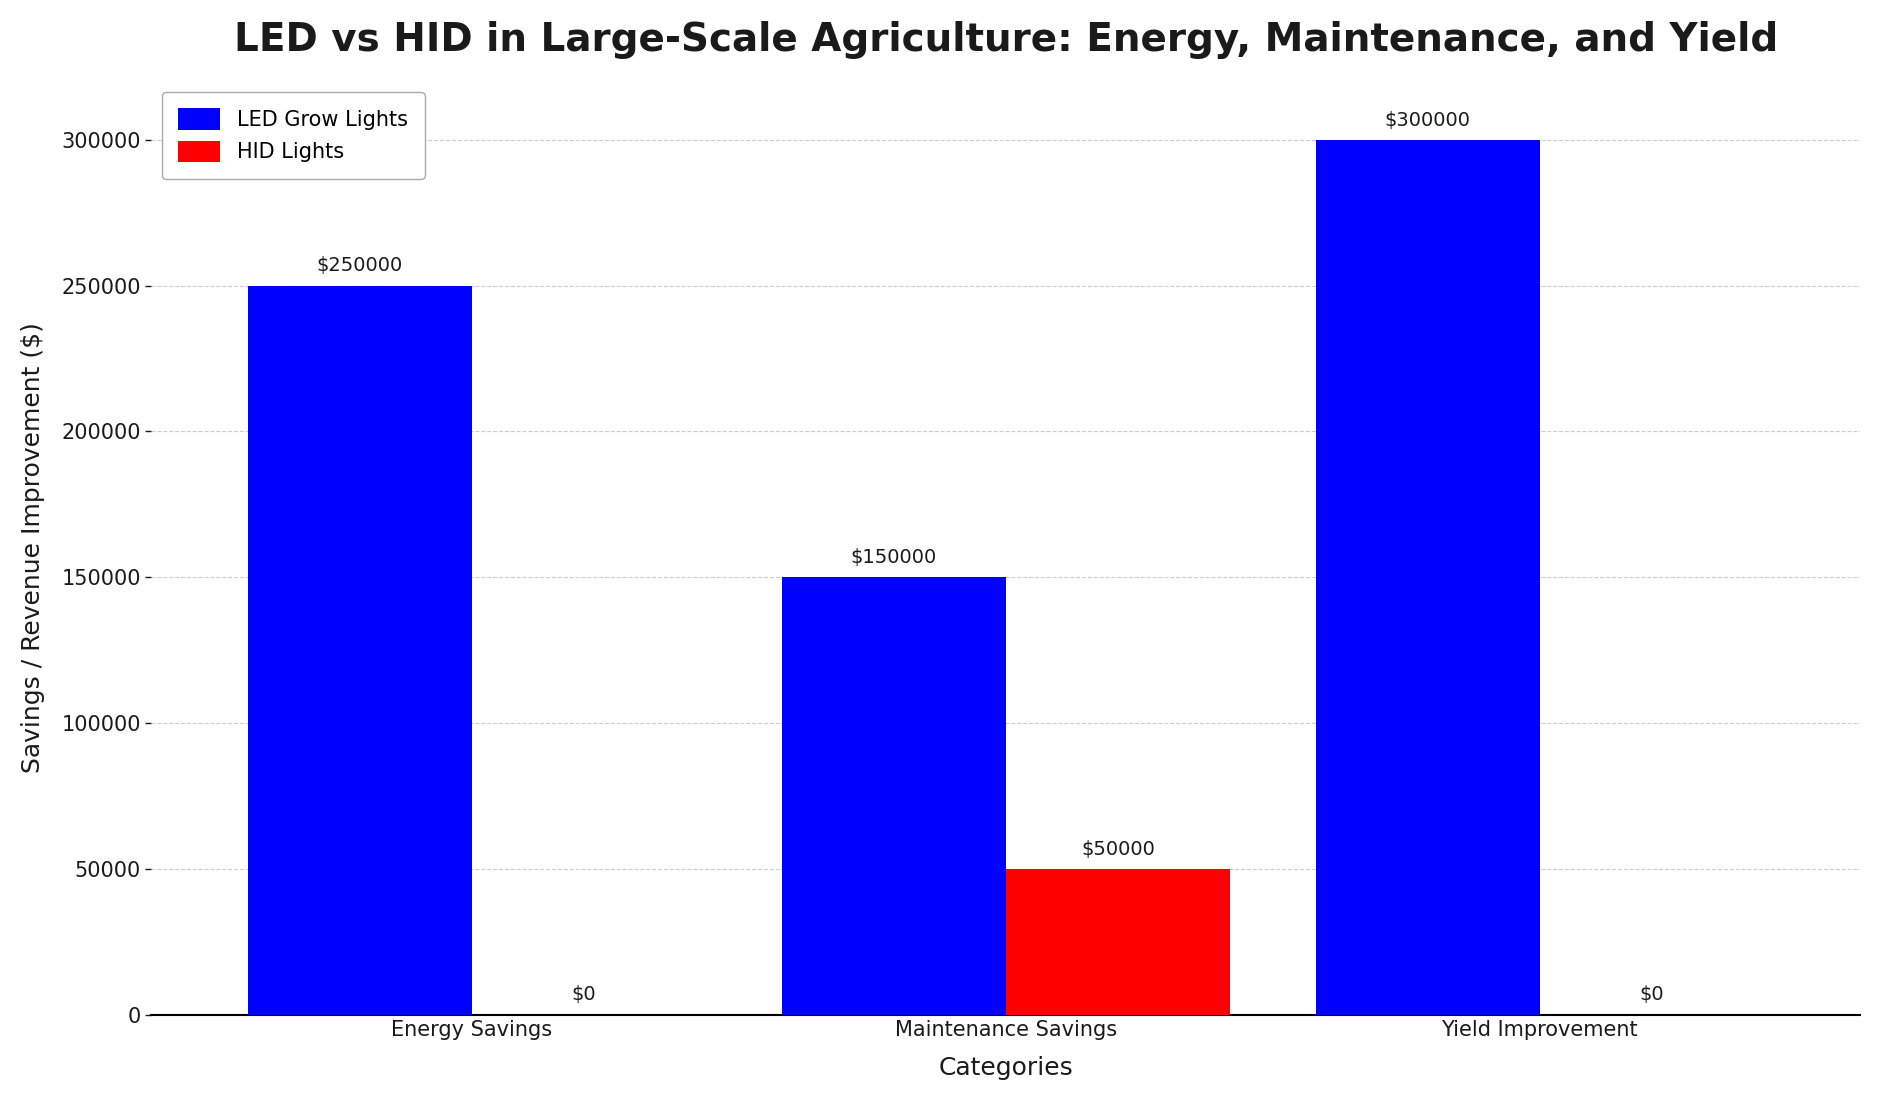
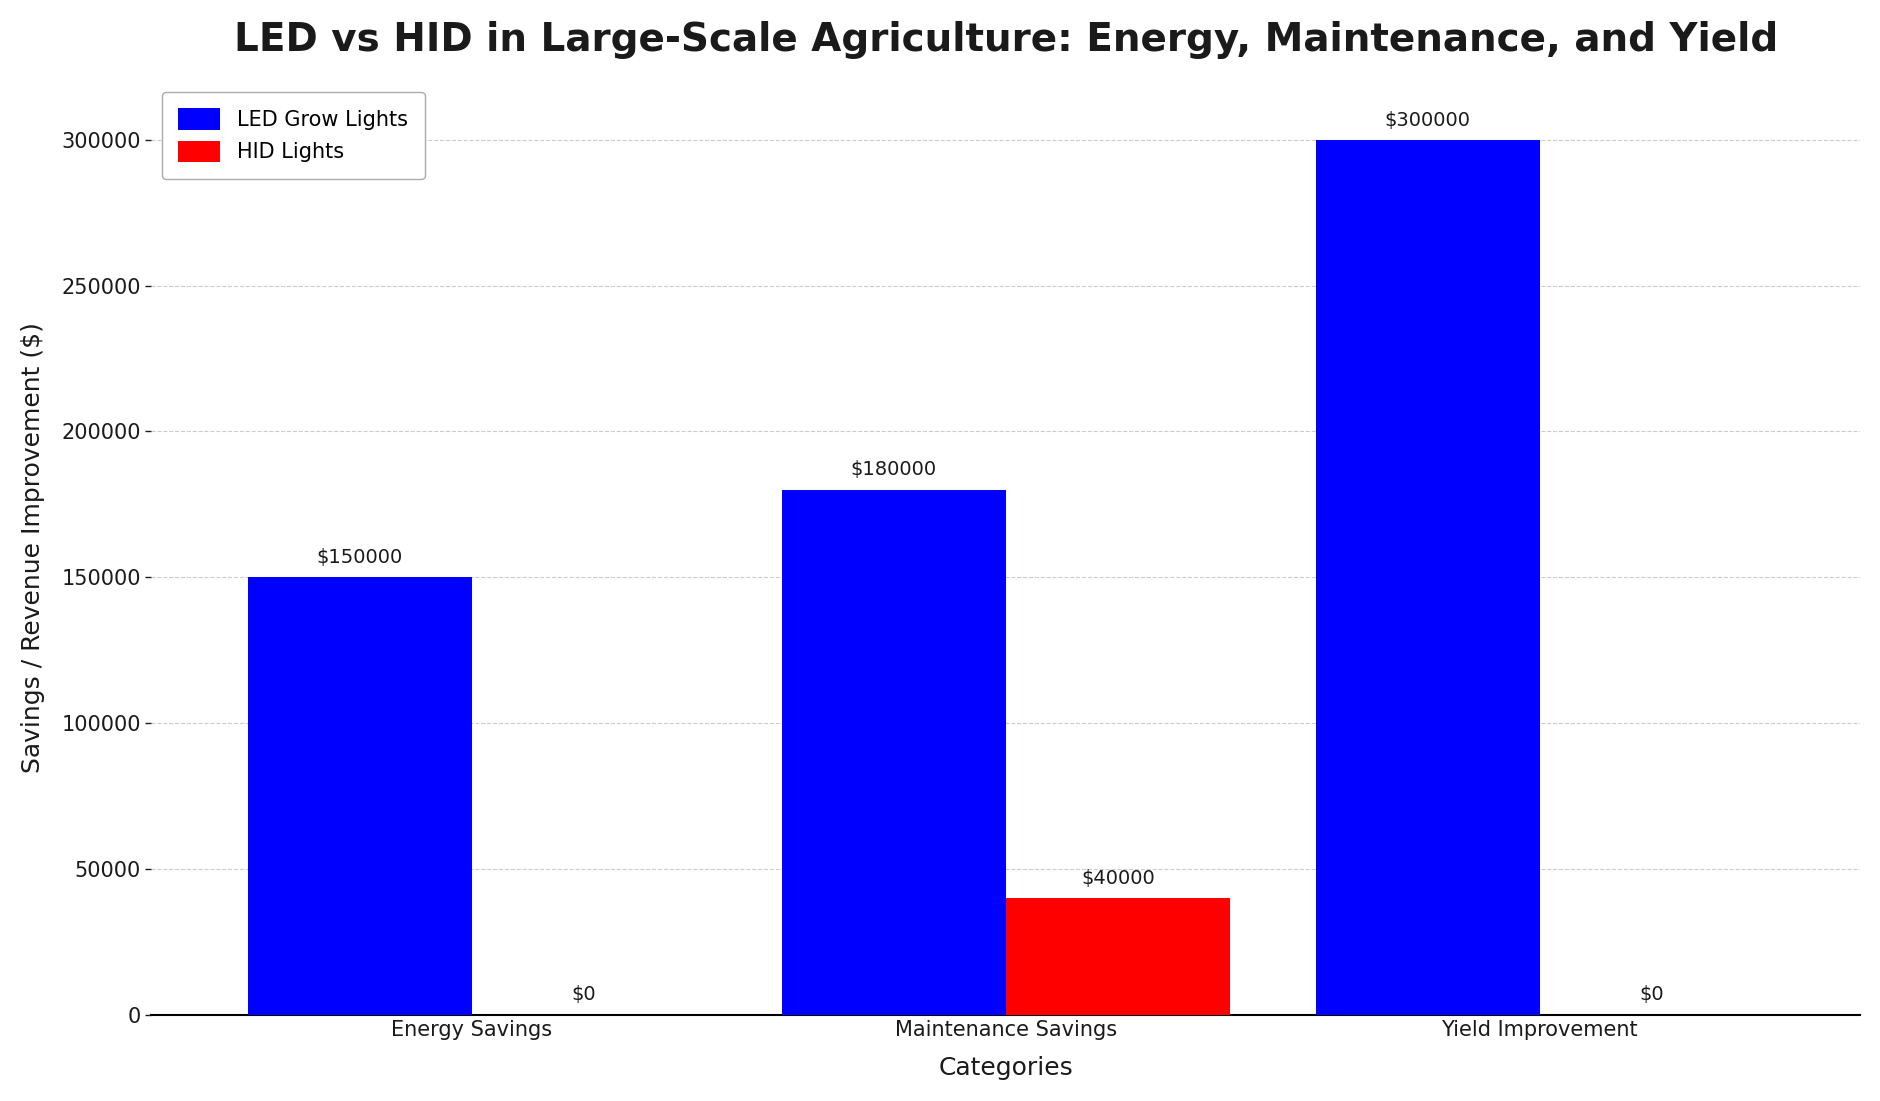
LED Grow Lights/Energy Savings: $250000 -> $150000
LED Grow Lights/Maintenance Savings: $150000 -> $180000
HID Lights/Maintenance Savings: $50000 -> $40000
